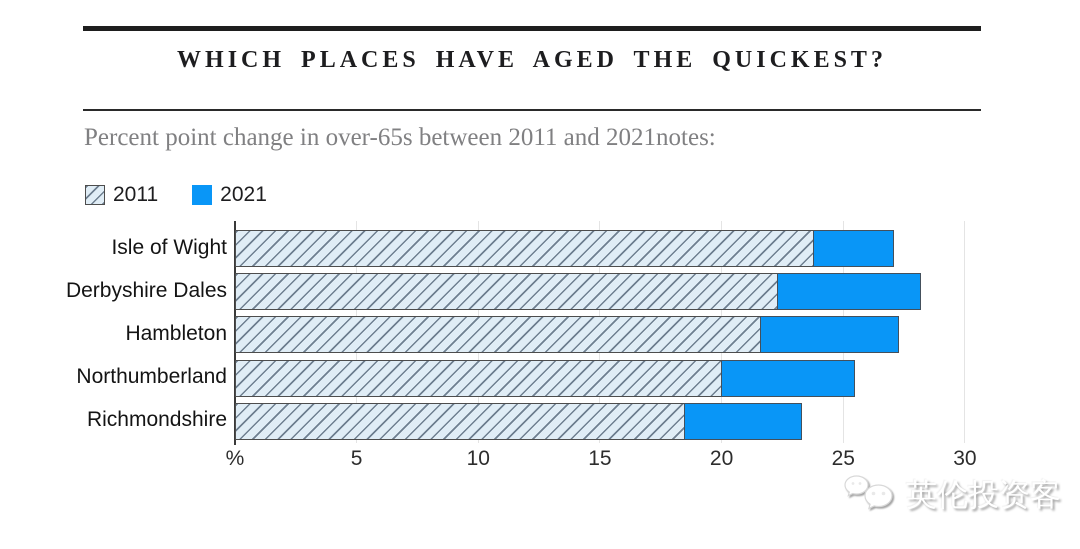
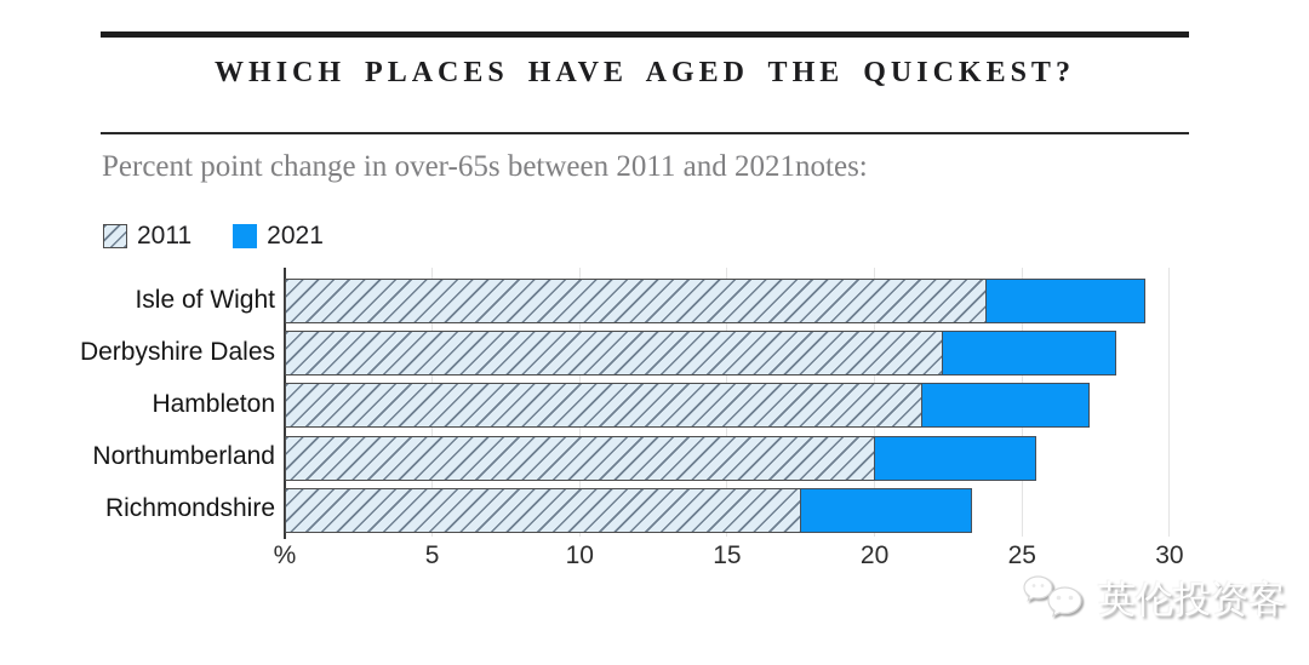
2021/Isle of Wight: 27.1 -> 29.2
2011/Richmondshire: 18.5 -> 17.5
